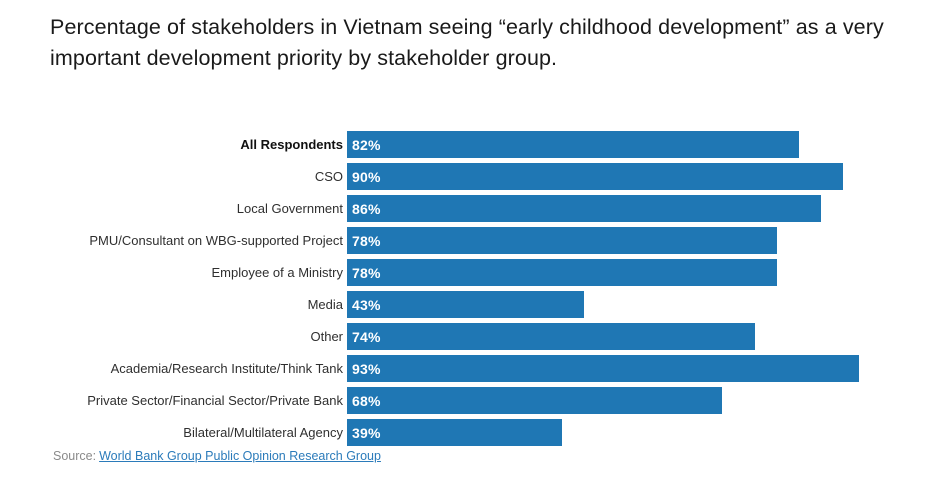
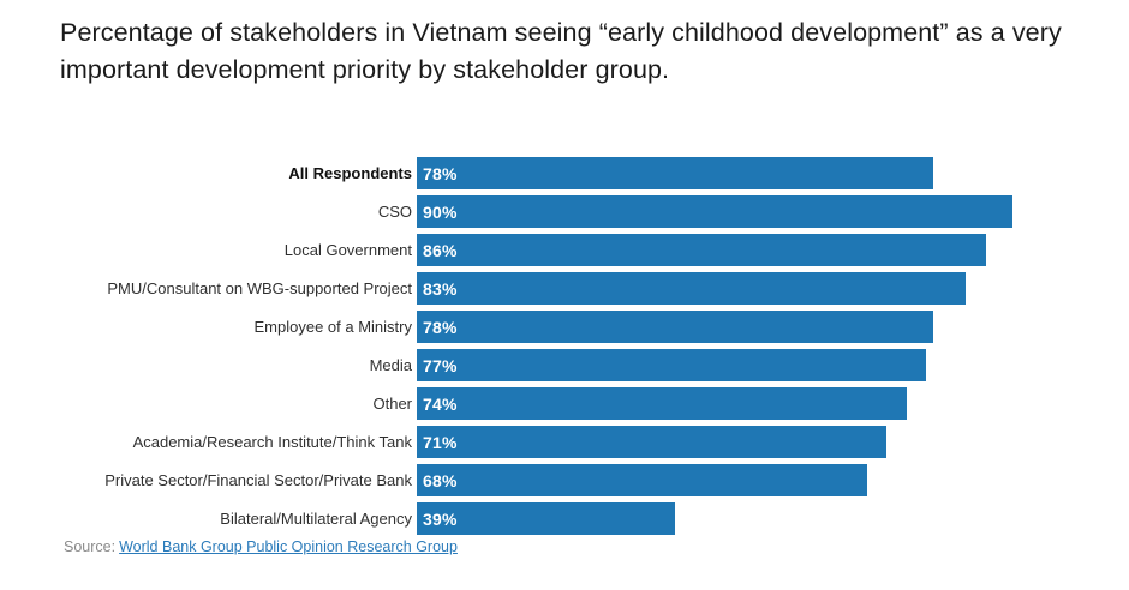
All Respondents: 82% -> 78%
PMU/Consultant on WBG-supported Project: 78% -> 83%
Media: 43% -> 77%
Academia/Research Institute/Think Tank: 93% -> 71%
